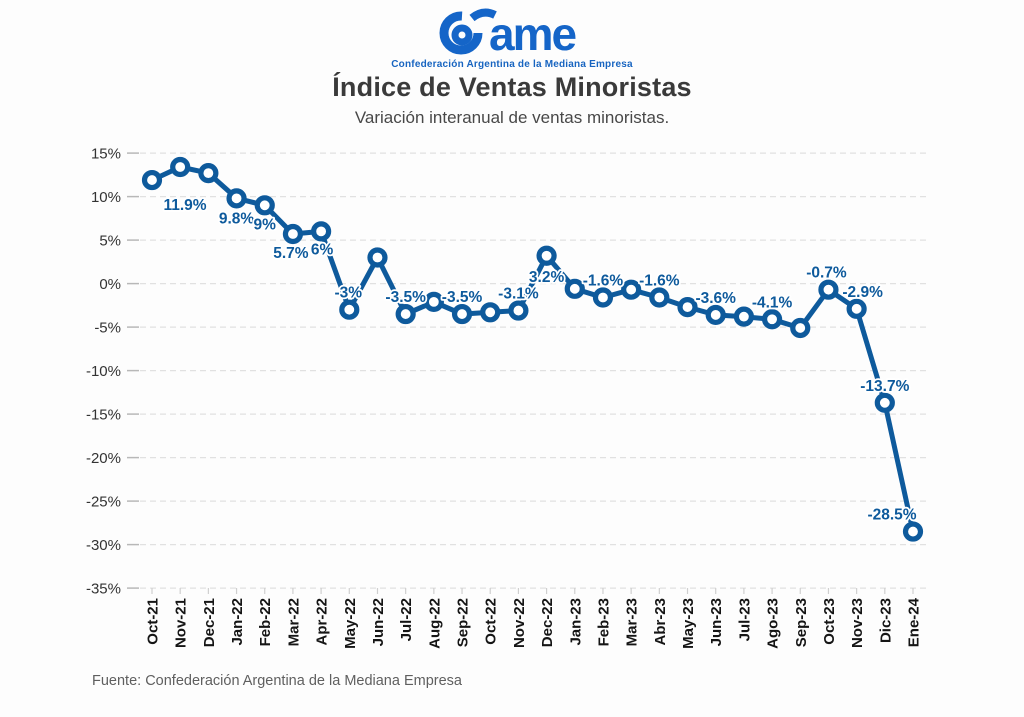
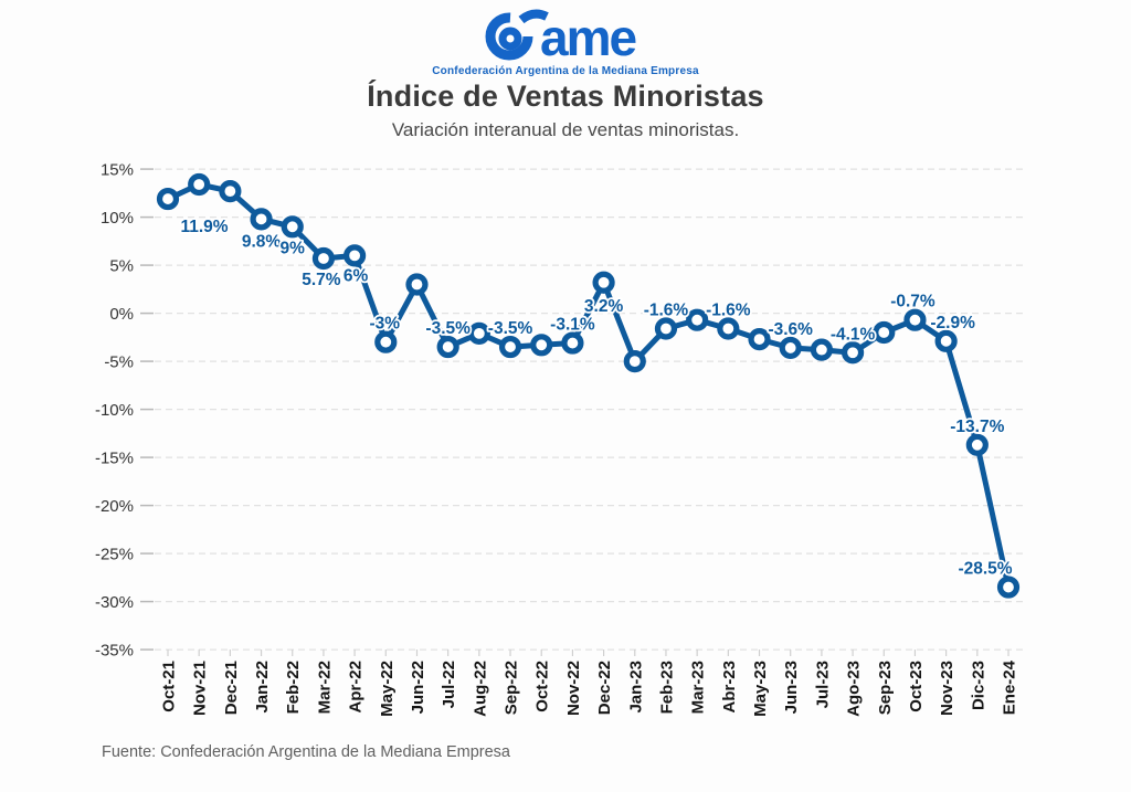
Jan-23: -1% -> -5%
Sep-23: -5% -> -2%
